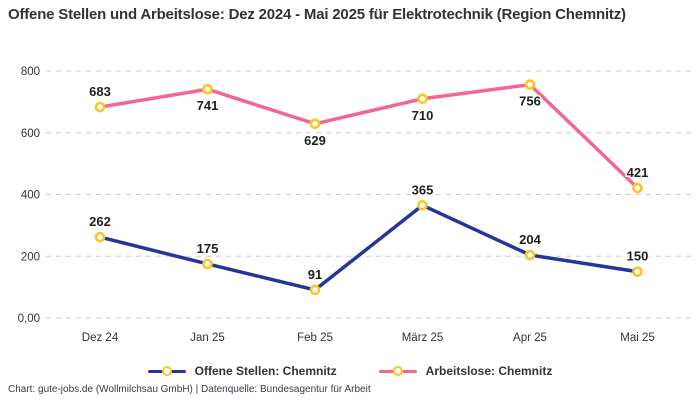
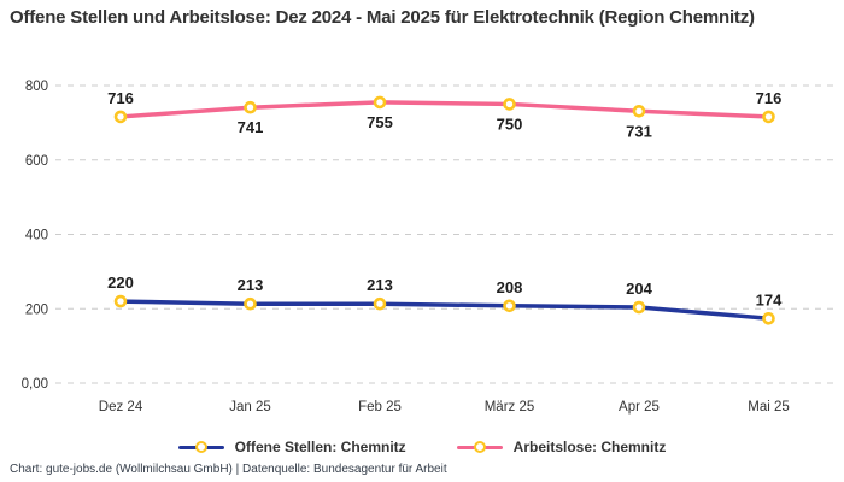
Offene Stellen: Chemnitz/Dez 24: 262 -> 220
Arbeitslose: Chemnitz/Dez 24: 683 -> 716
Offene Stellen: Chemnitz/Jan 25: 175 -> 213
Offene Stellen: Chemnitz/Feb 25: 91 -> 213
Arbeitslose: Chemnitz/Feb 25: 629 -> 755
Offene Stellen: Chemnitz/März 25: 365 -> 208
Arbeitslose: Chemnitz/März 25: 710 -> 750
Arbeitslose: Chemnitz/Apr 25: 756 -> 731
Offene Stellen: Chemnitz/Mai 25: 150 -> 174
Arbeitslose: Chemnitz/Mai 25: 421 -> 716
